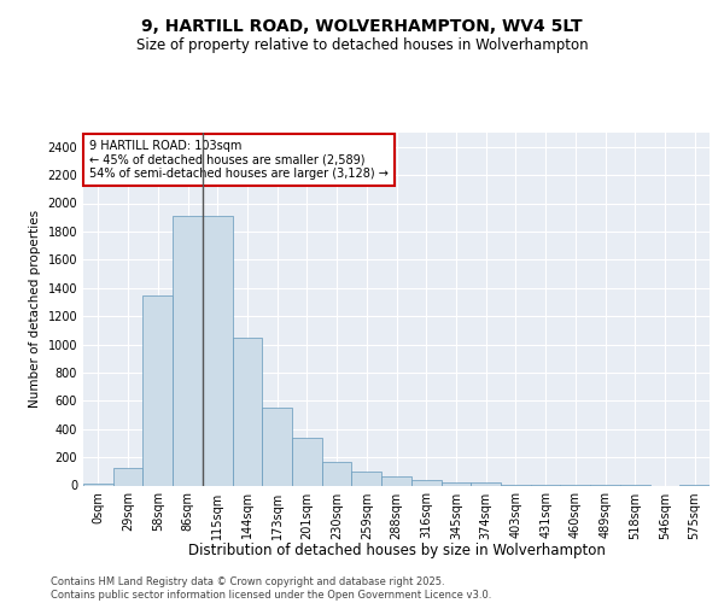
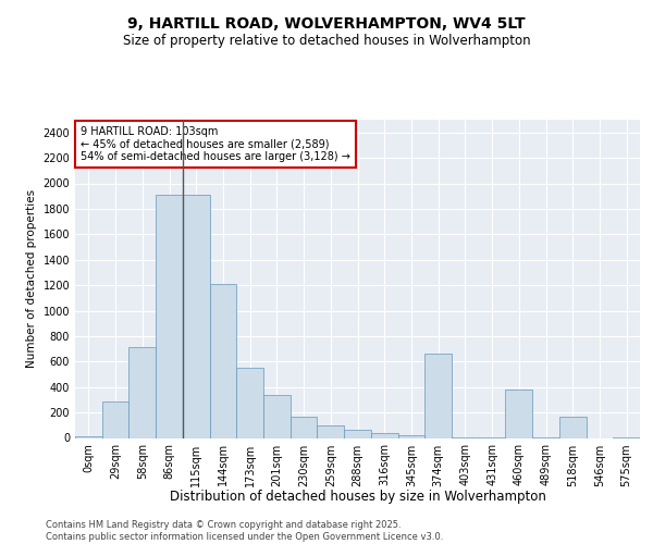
29sqm: 120 -> 290
58sqm: 1350 -> 710
144sqm: 1050 -> 1210
374sqm: 20 -> 660
460sqm: 0 -> 380
518sqm: 0 -> 170
